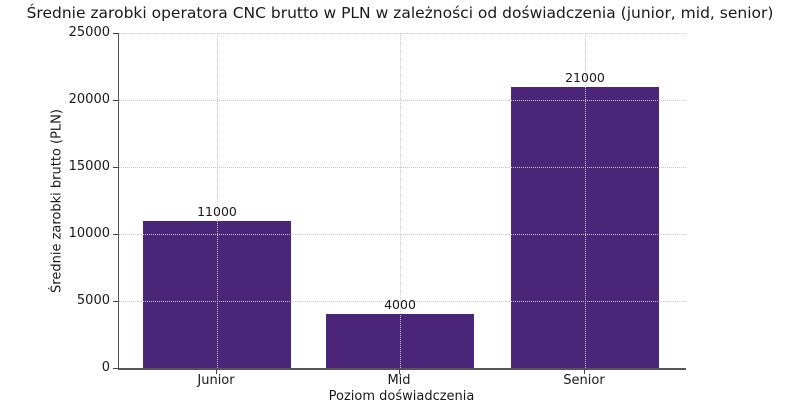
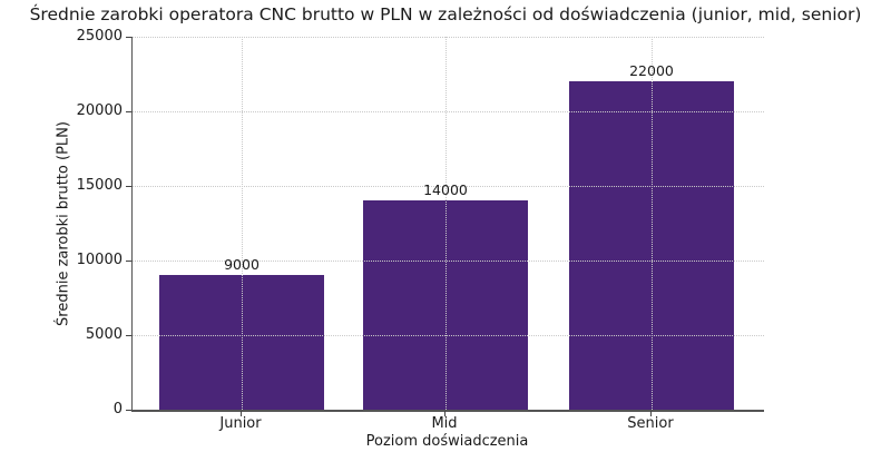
Junior: 11000 -> 9000
Mid: 4000 -> 14000
Senior: 21000 -> 22000
